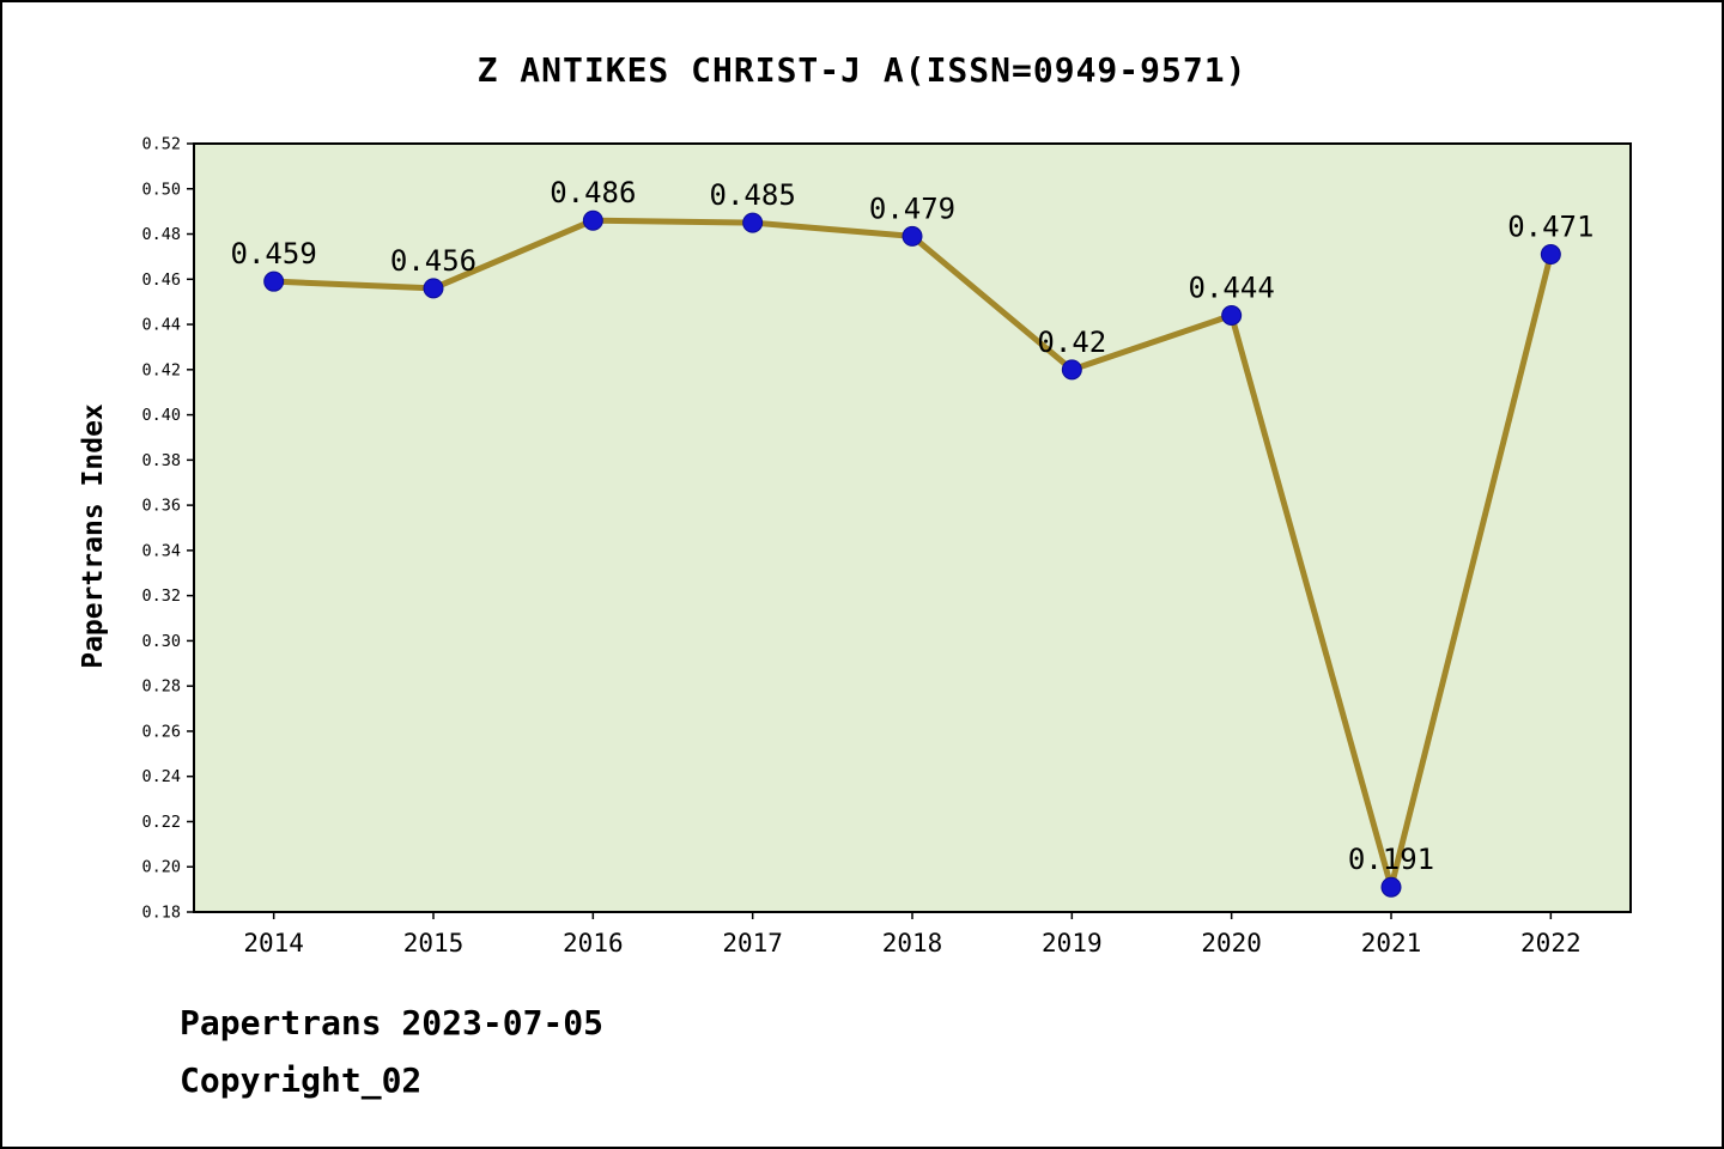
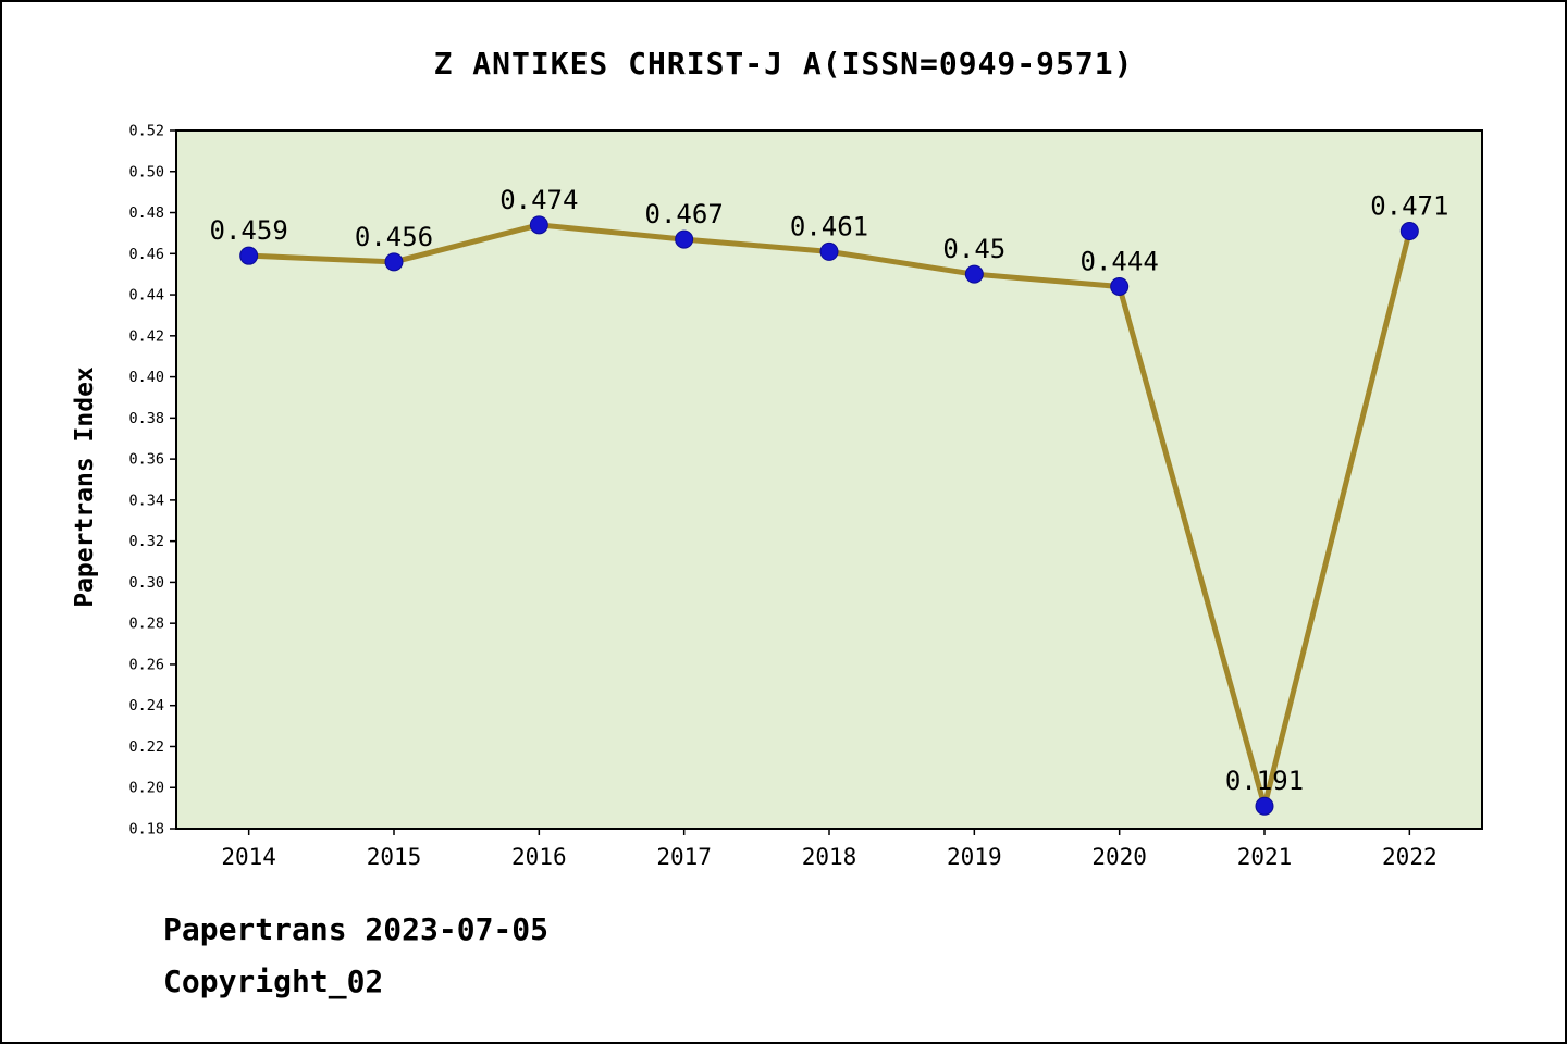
2016: 0.486 -> 0.474
2017: 0.485 -> 0.467
2018: 0.479 -> 0.461
2019: 0.42 -> 0.45
